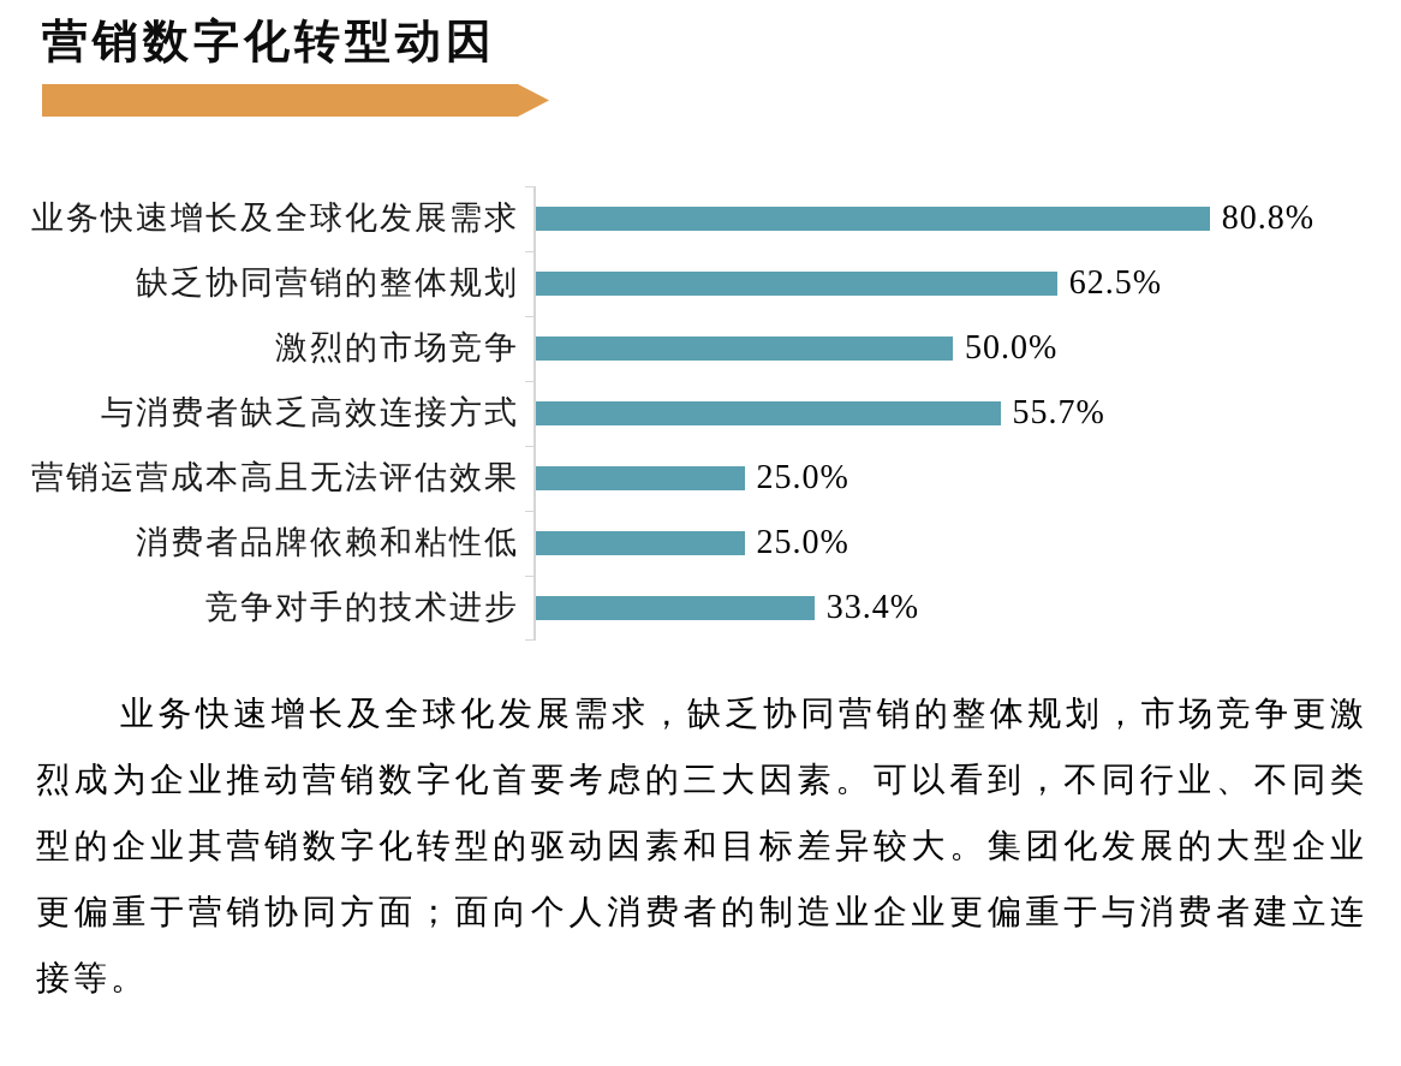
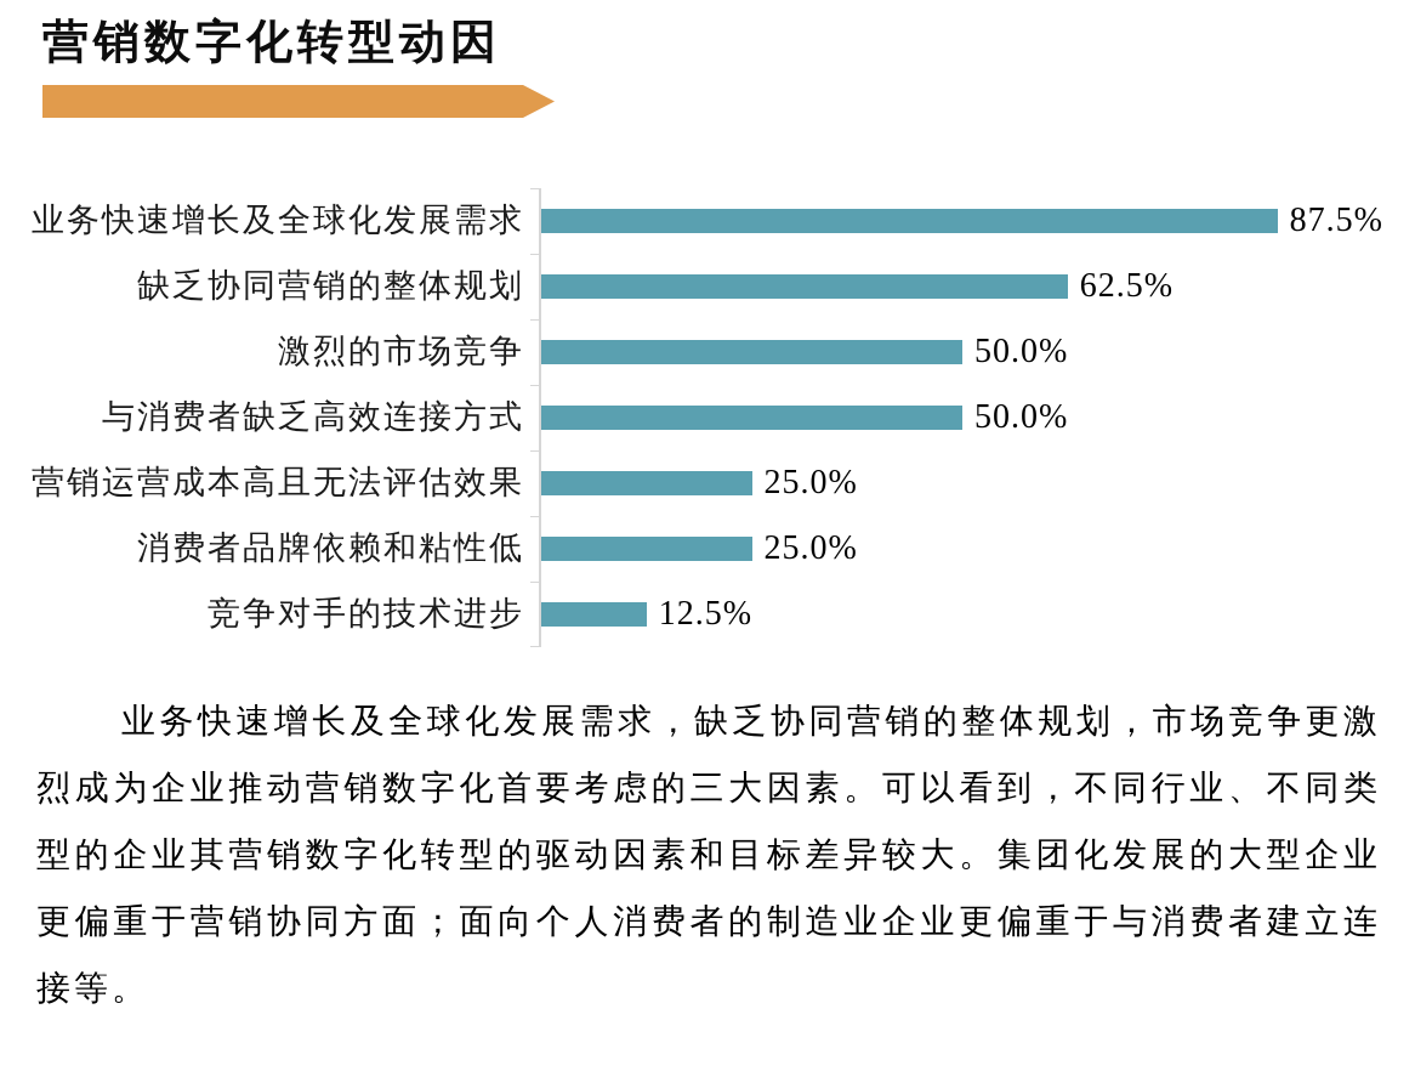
业务快速增长及全球化发展需求: 80.8% -> 87.5%
与消费者缺乏高效连接方式: 55.7% -> 50.0%
竞争对手的技术进步: 33.4% -> 12.5%
